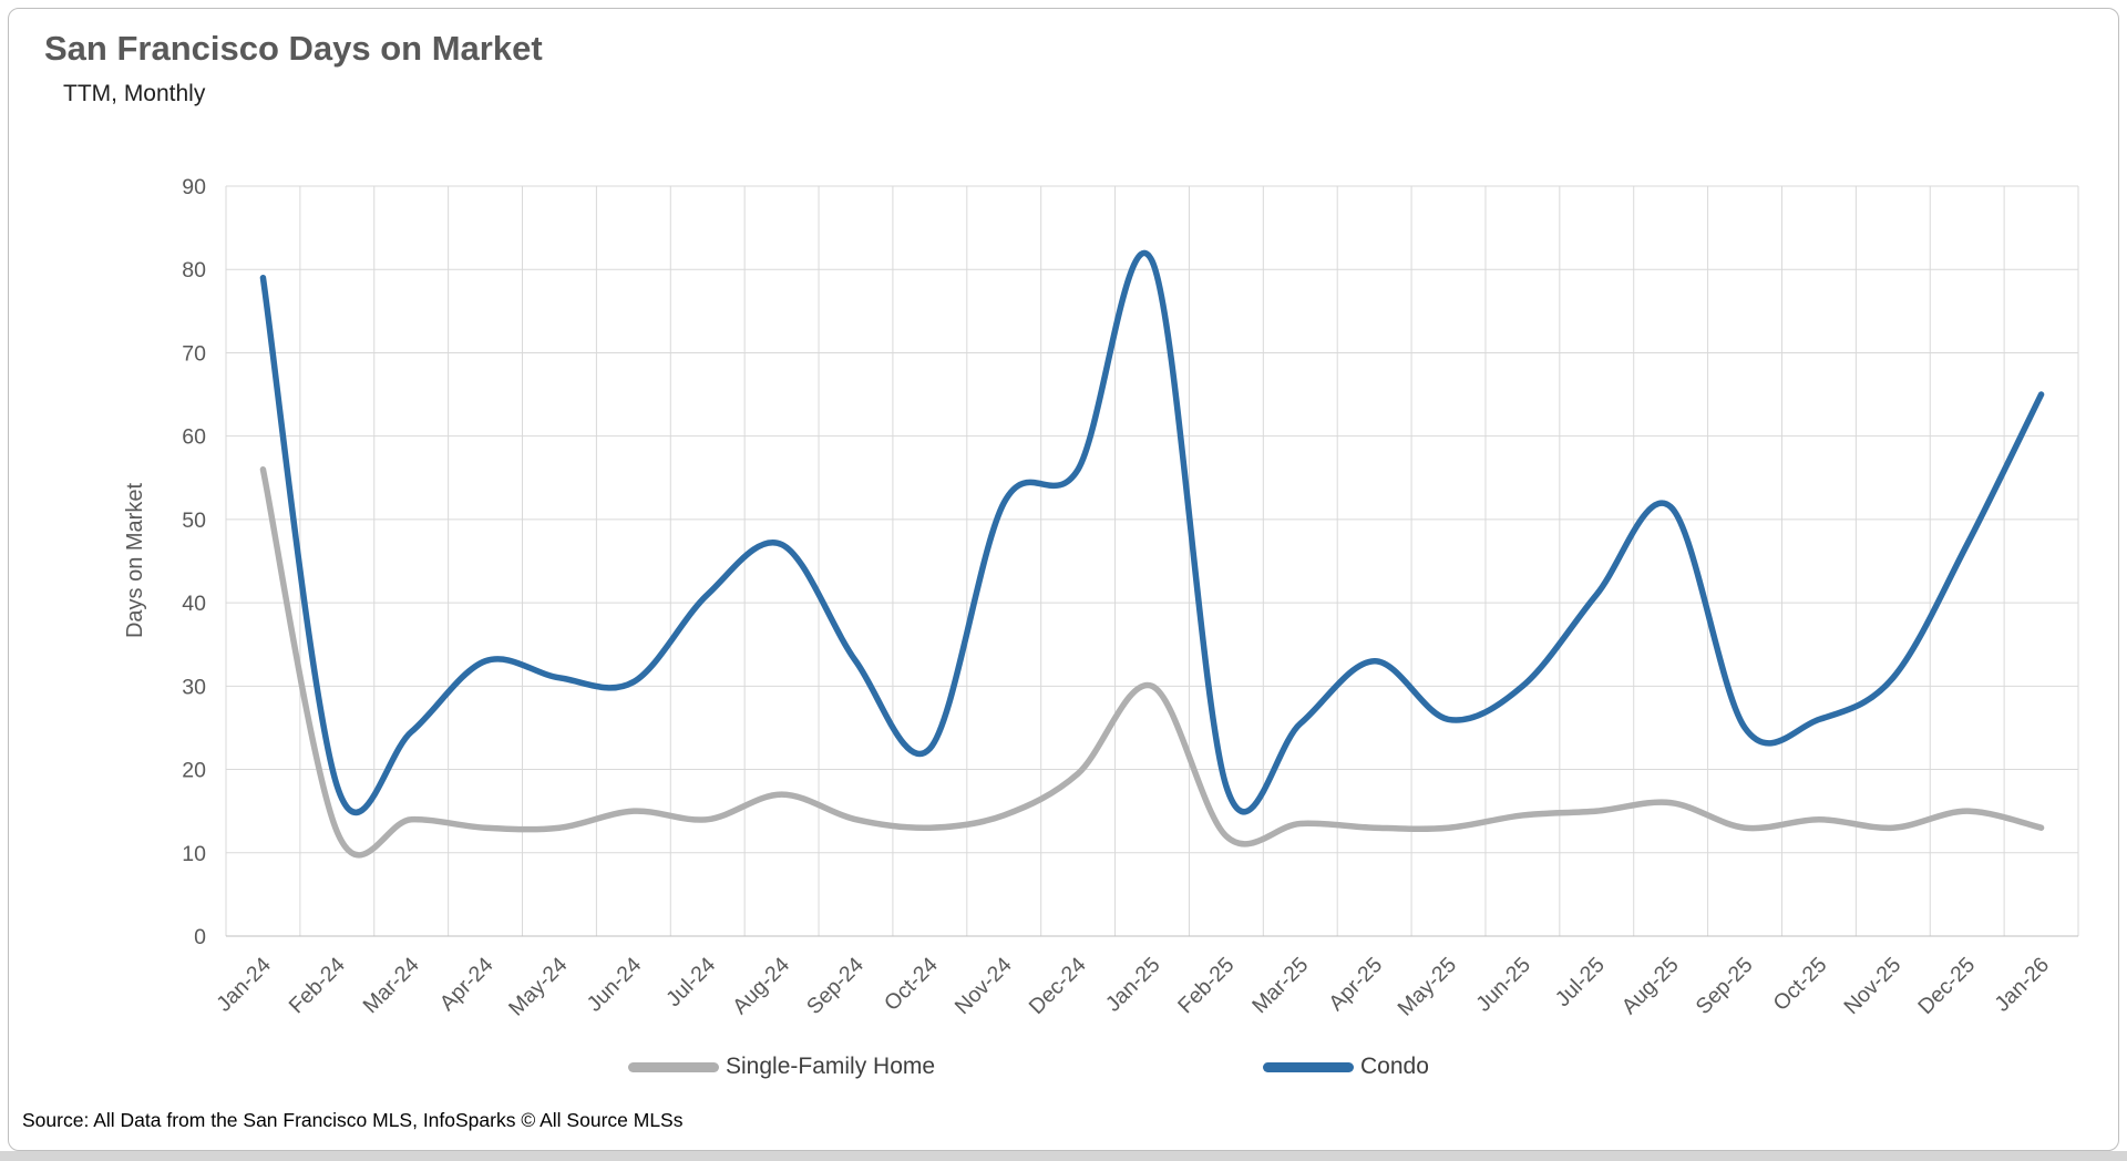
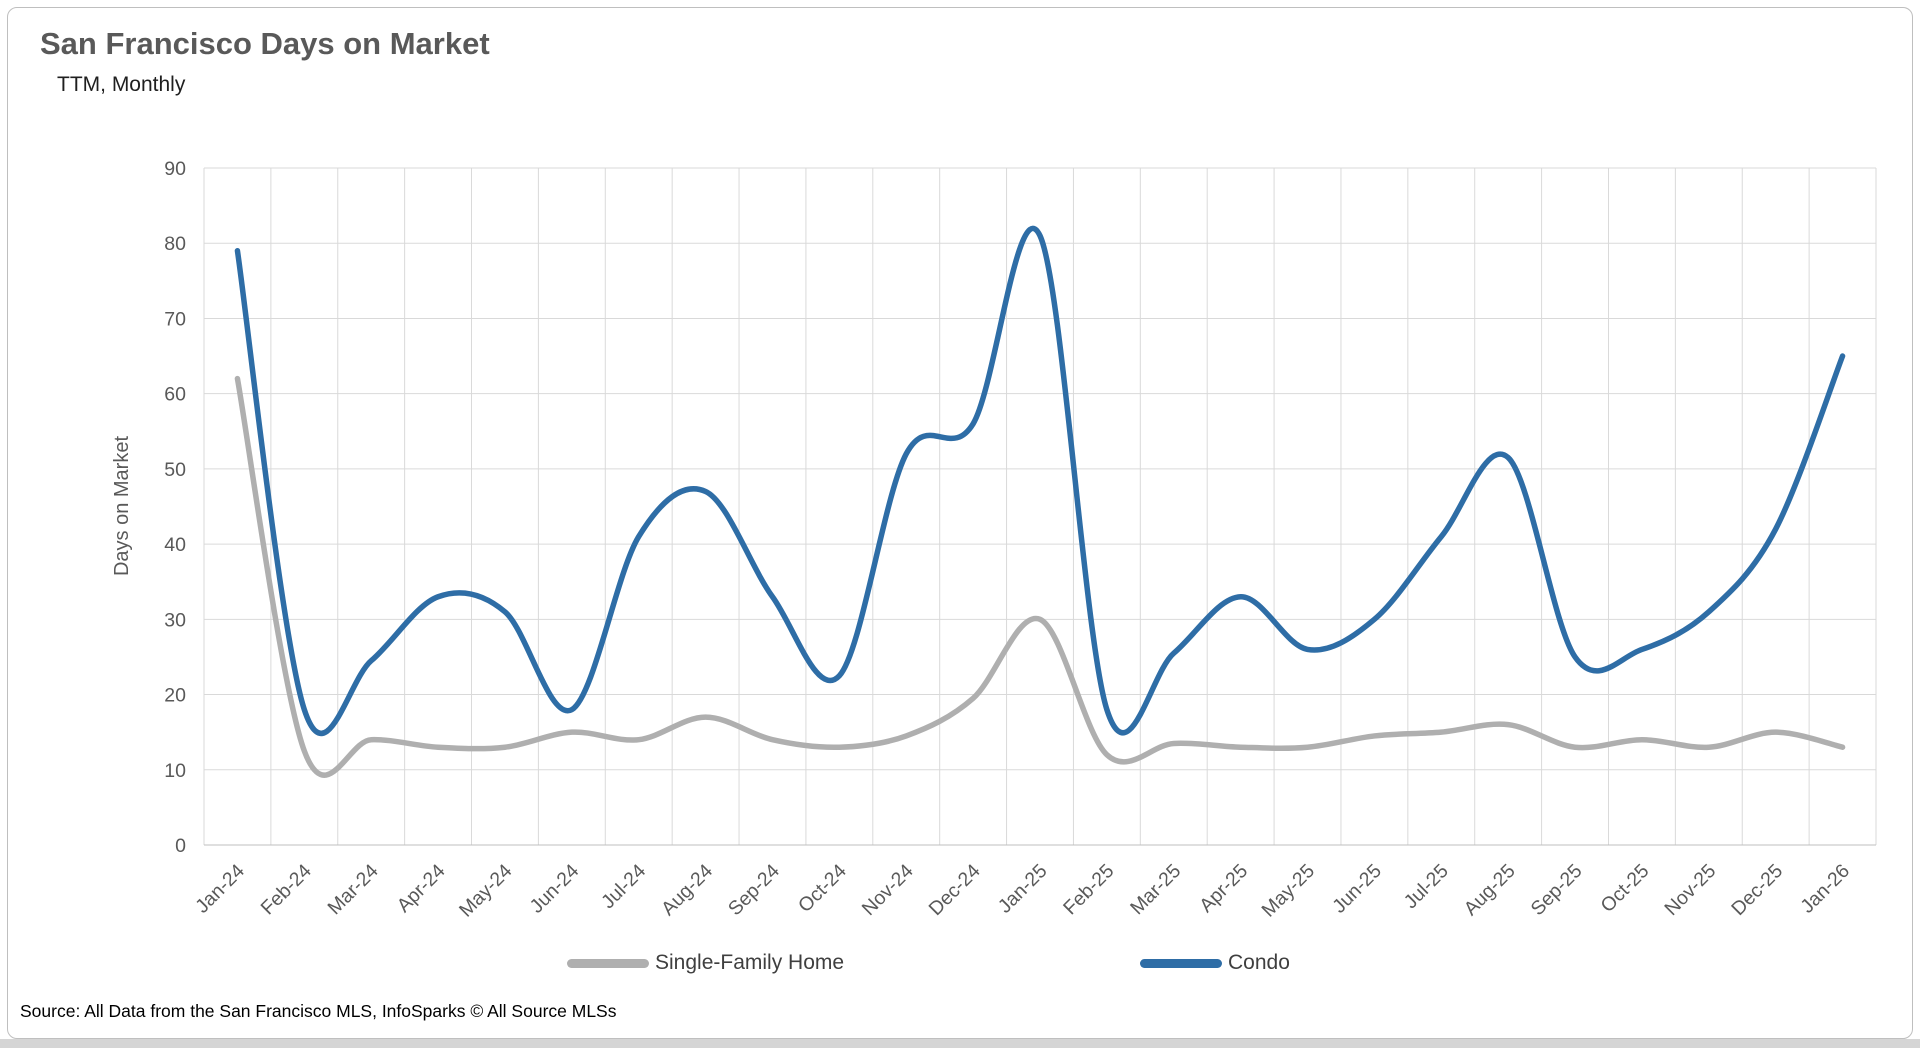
Single-Family Home/Jan-24: 56 -> 62
Condo/Jun-24: 30 -> 18
Condo/Dec-25: 47 -> 42
